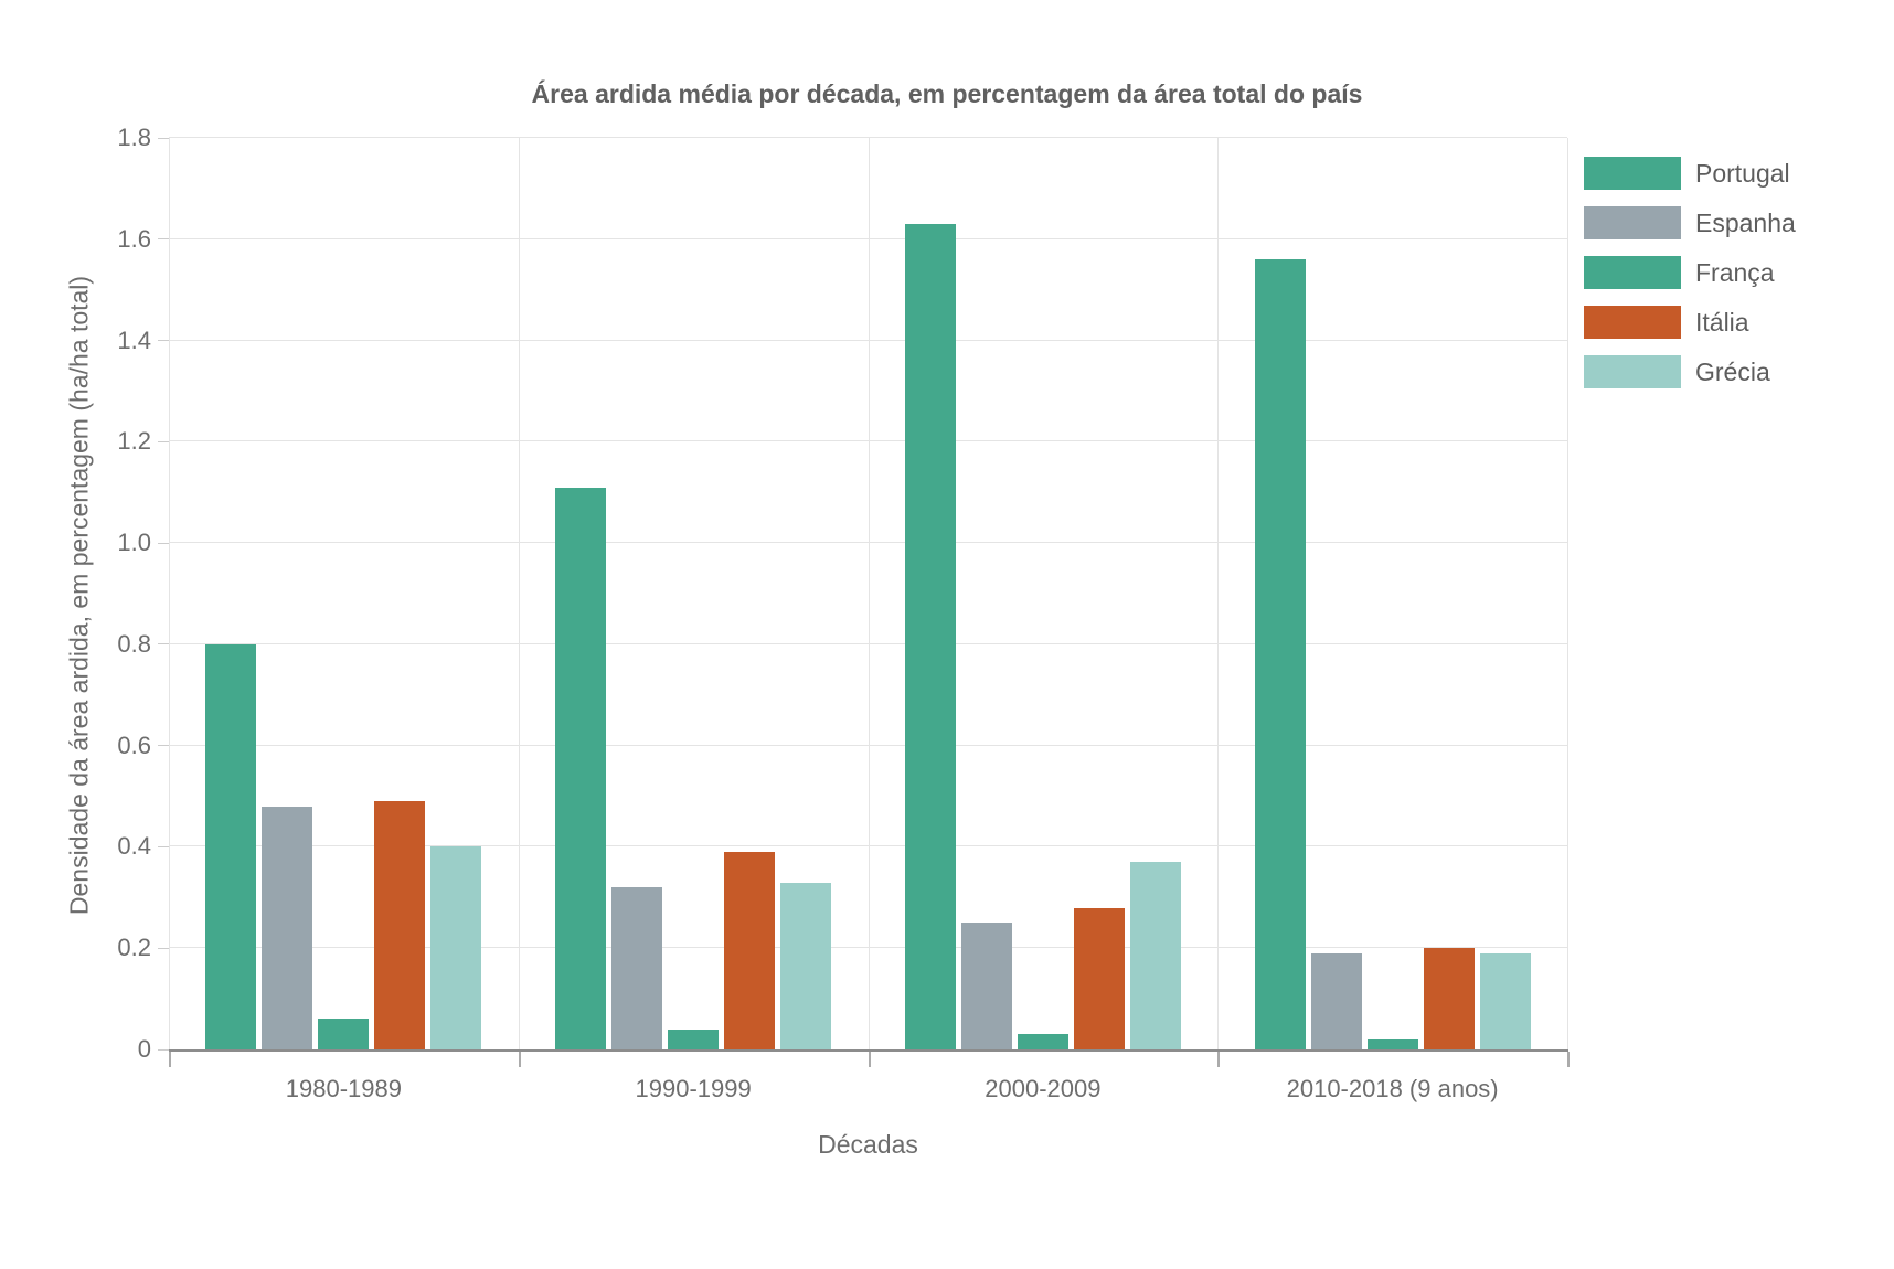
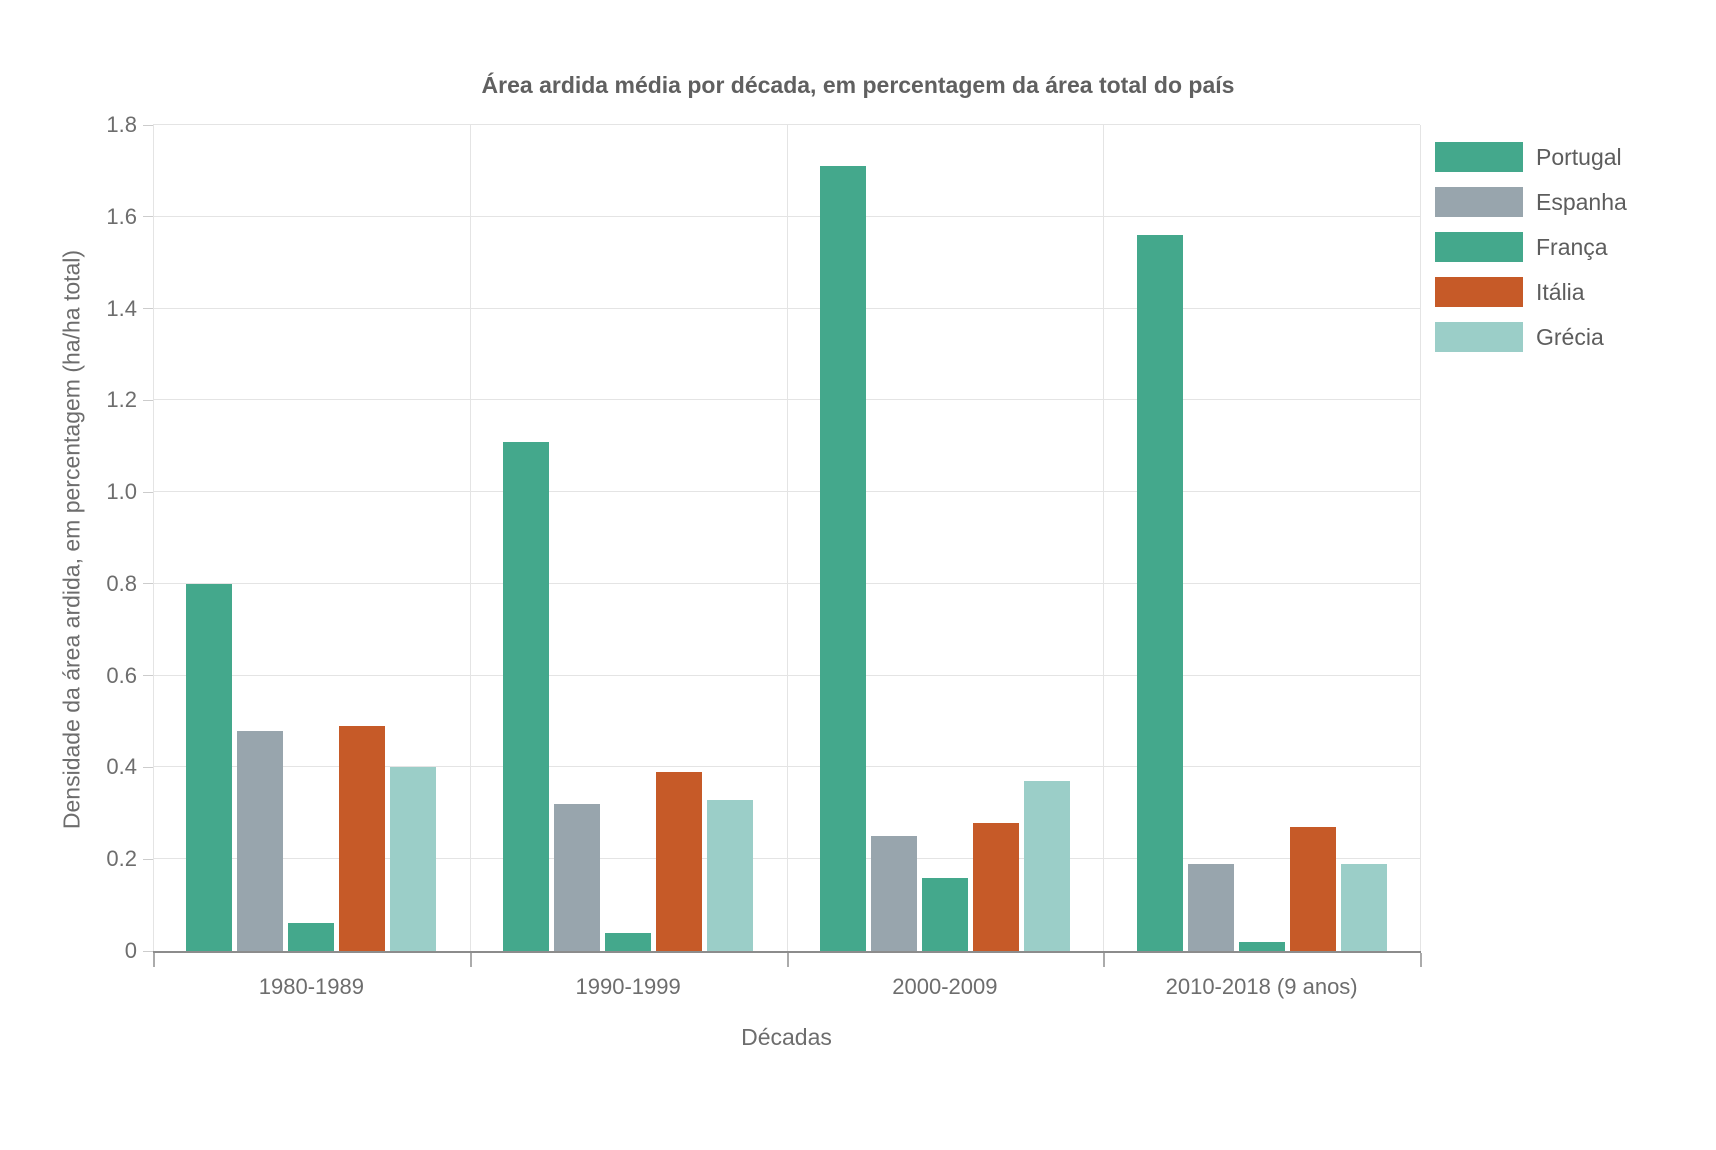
Portugal/2000-2009: 1.63 -> 1.71
França/2000-2009: 0.03 -> 0.16
Itália/2010-2018 (9 anos): 0.20 -> 0.27
